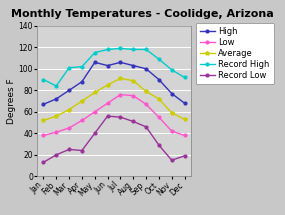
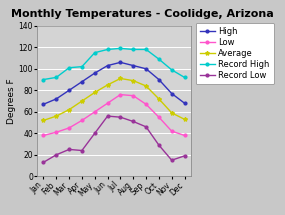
Record High/Feb: 84 -> 92
High/May: 106 -> 96
Average/Sep: 79 -> 84
